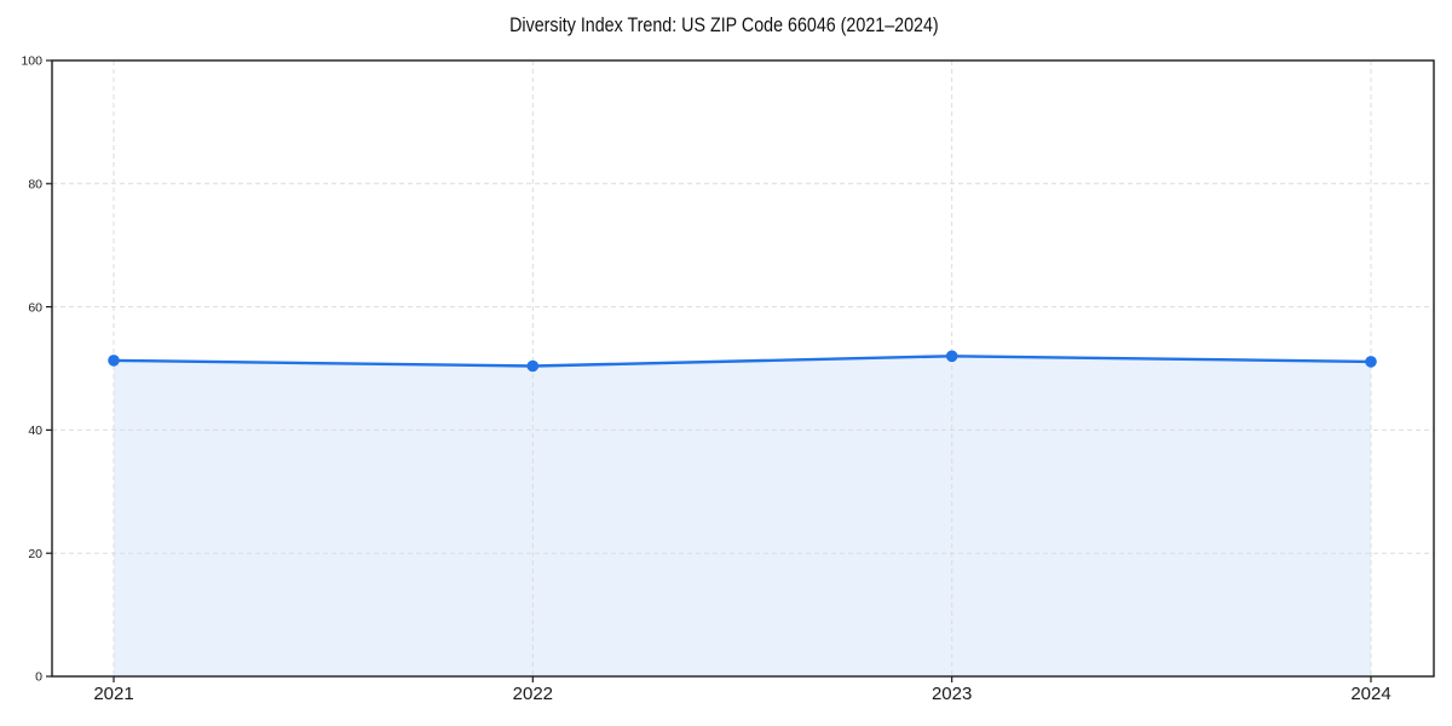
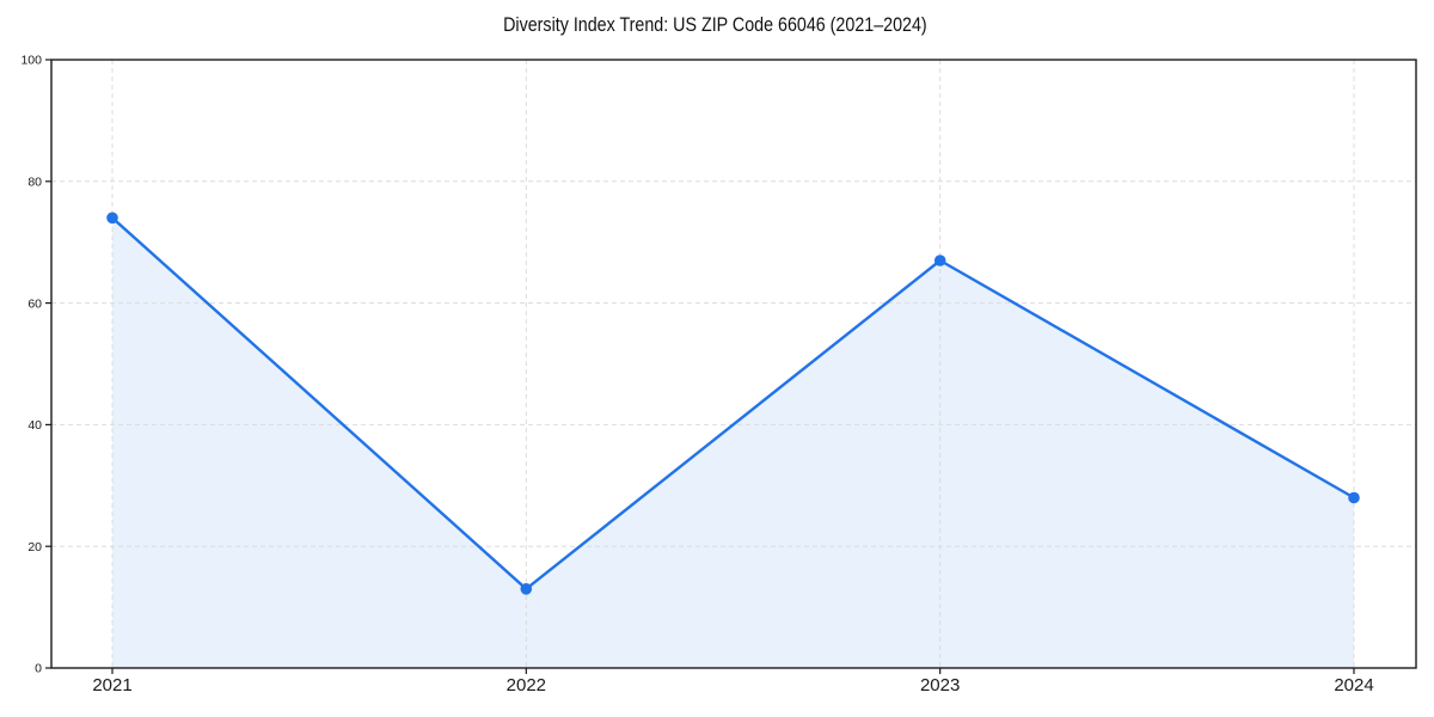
2021: 51 -> 74
2022: 50 -> 13
2023: 52 -> 67
2024: 51 -> 28
